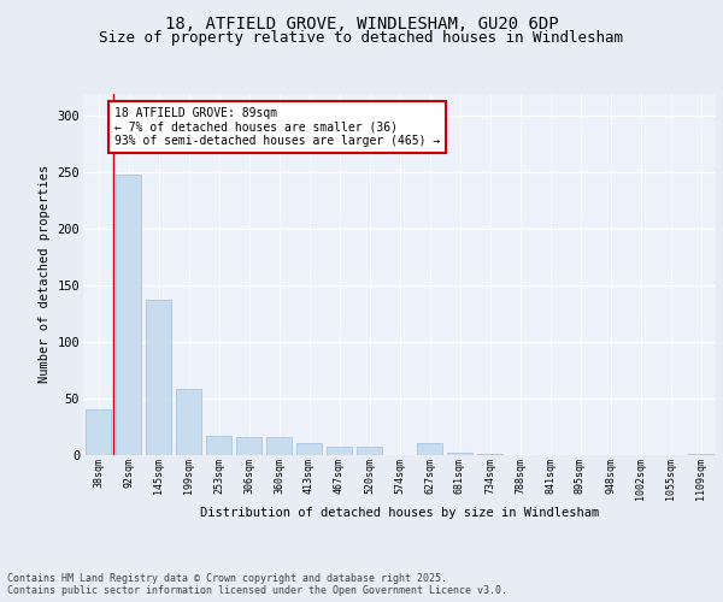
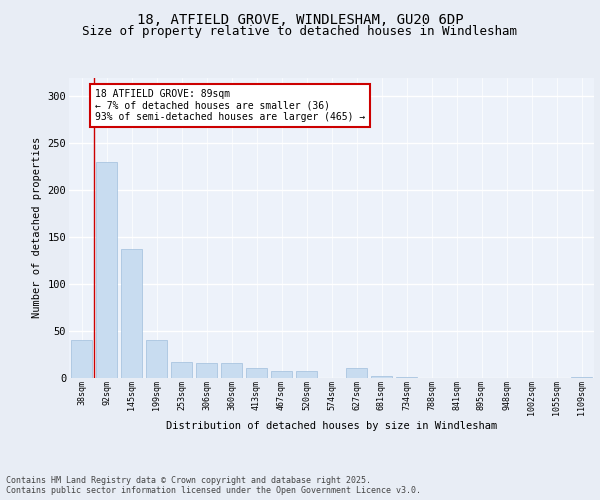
92sqm: 248 -> 230
199sqm: 58 -> 40
